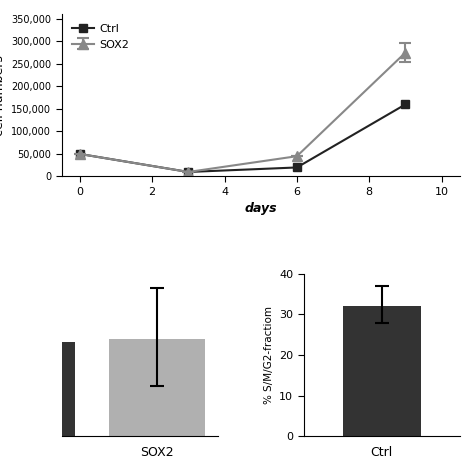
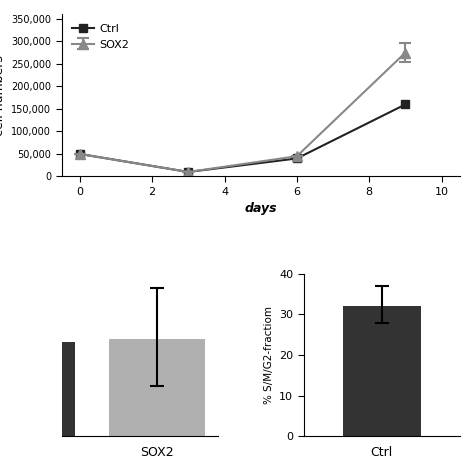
Ctrl/6: 20,000 -> 40,000
